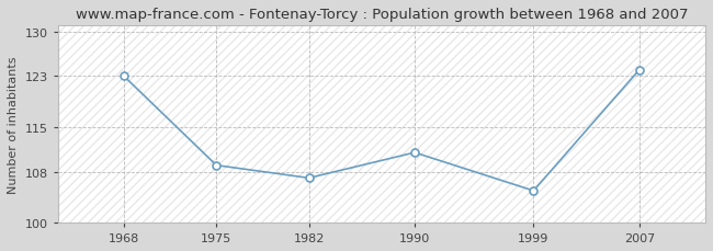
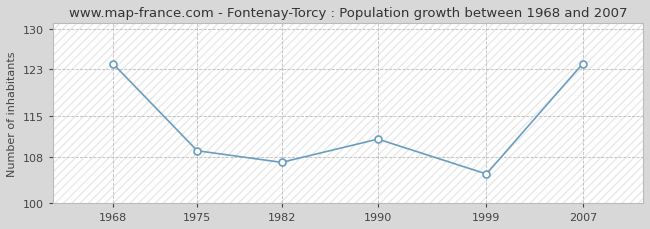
1968: 123 -> 124
